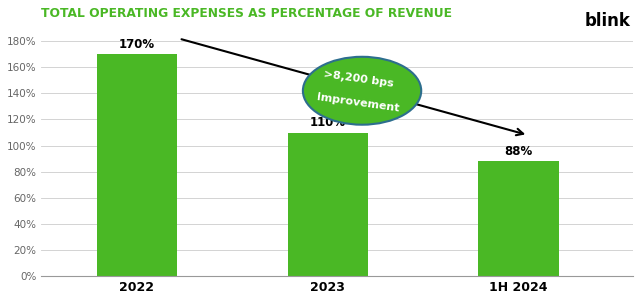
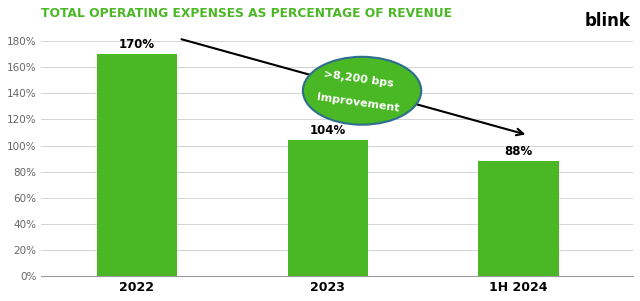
2023: 110% -> 104%
